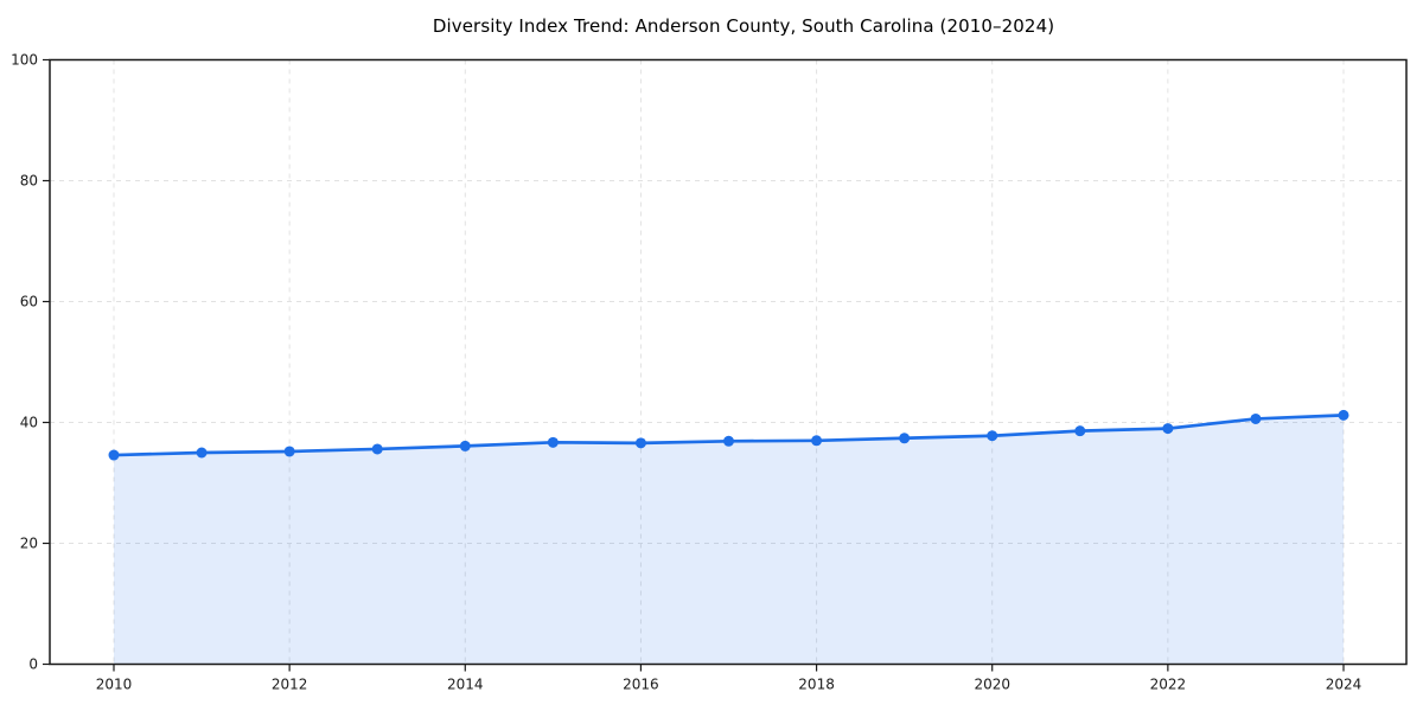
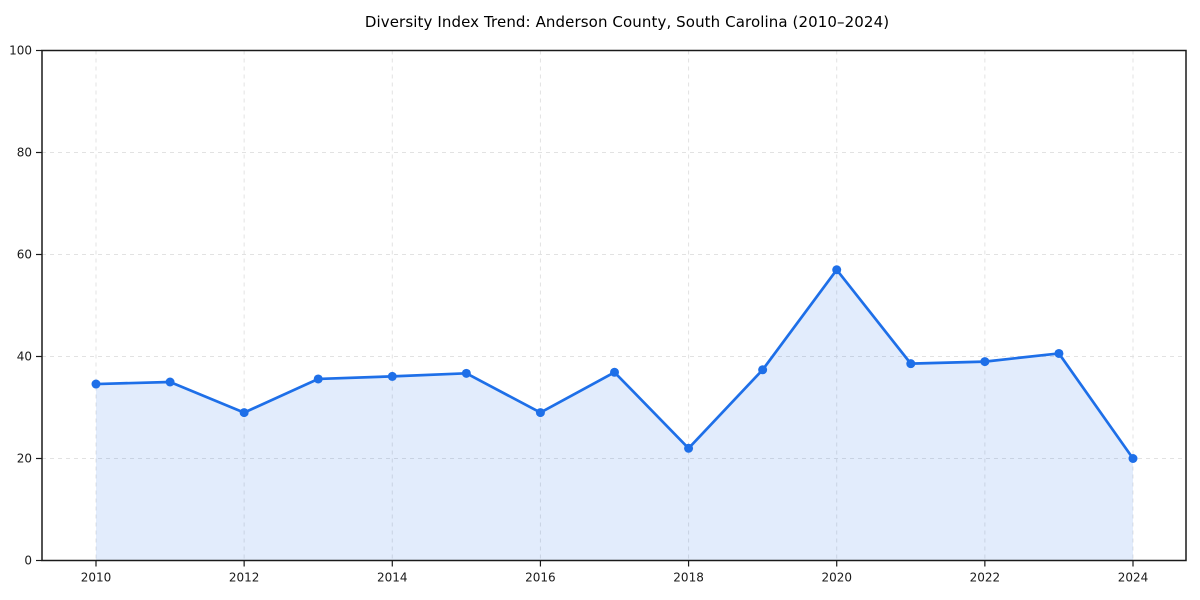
2012: 35 -> 29
2016: 37 -> 29
2018: 37 -> 22
2020: 38 -> 57
2024: 41 -> 20
